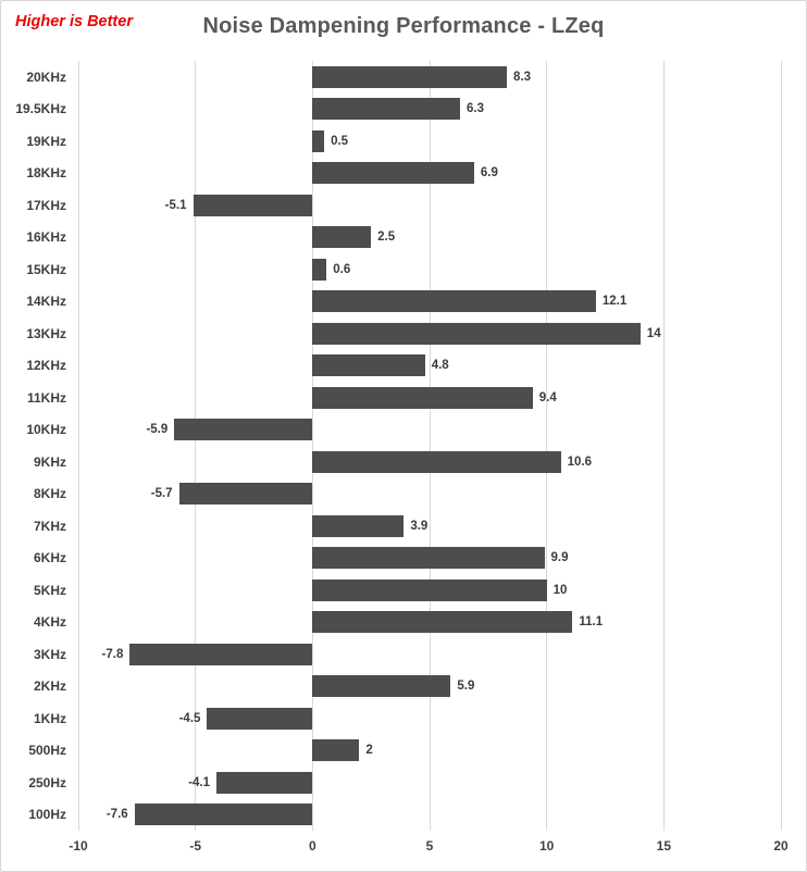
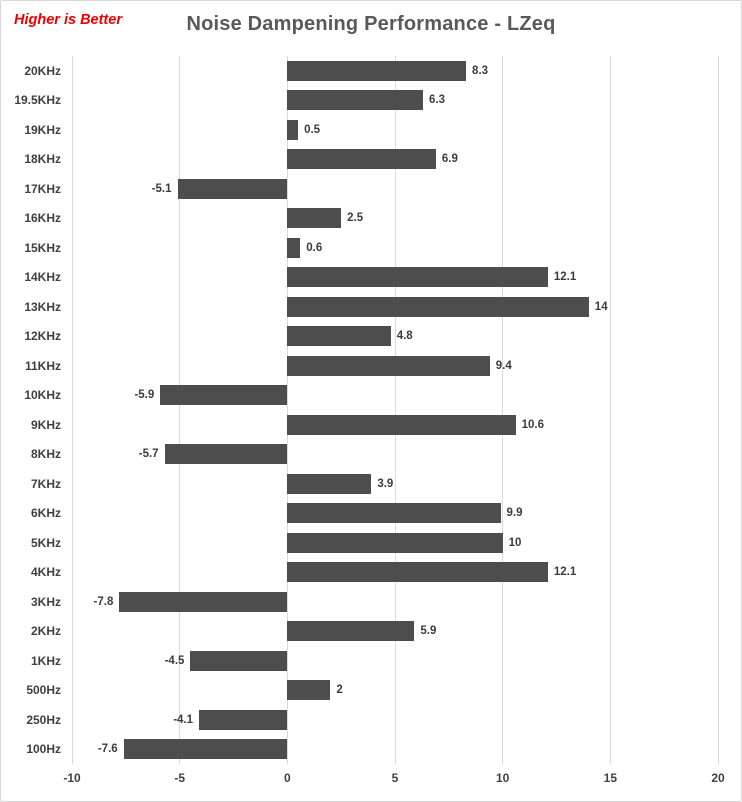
4KHz: 11.1 -> 12.1
